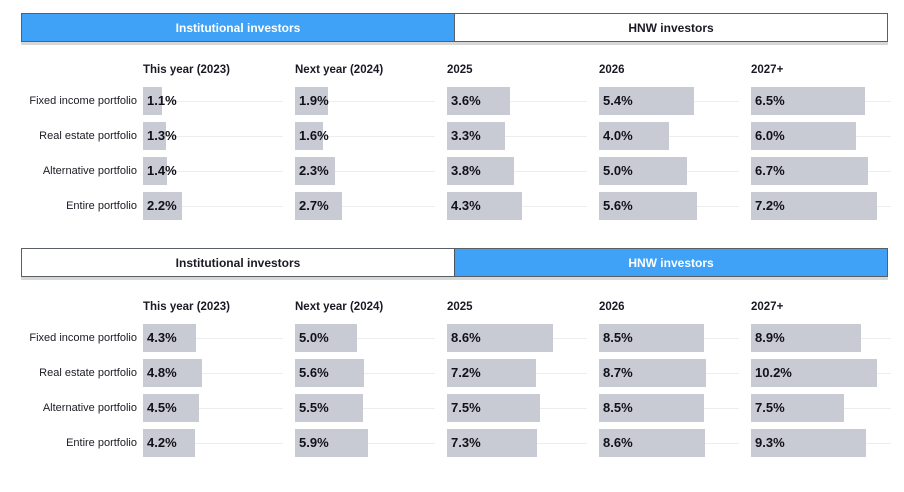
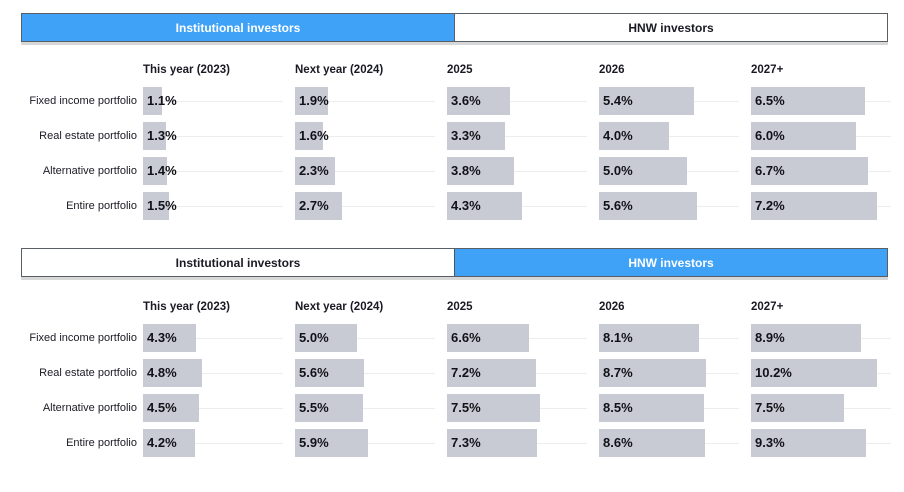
Institutional investors/This year (2023)/Entire portfolio: 2.2% -> 1.5%
HNW investors/2025/Fixed income portfolio: 8.6% -> 6.6%
HNW investors/2026/Fixed income portfolio: 8.5% -> 8.1%
